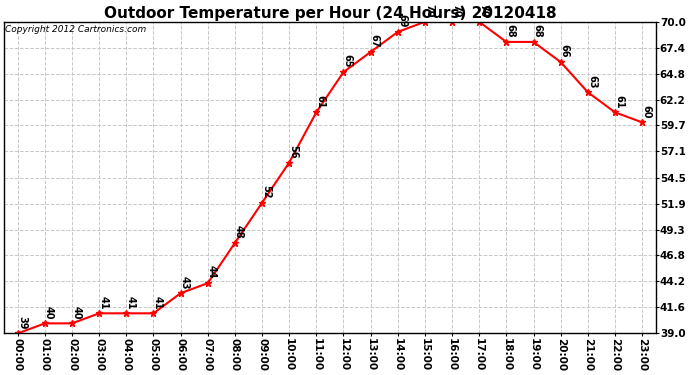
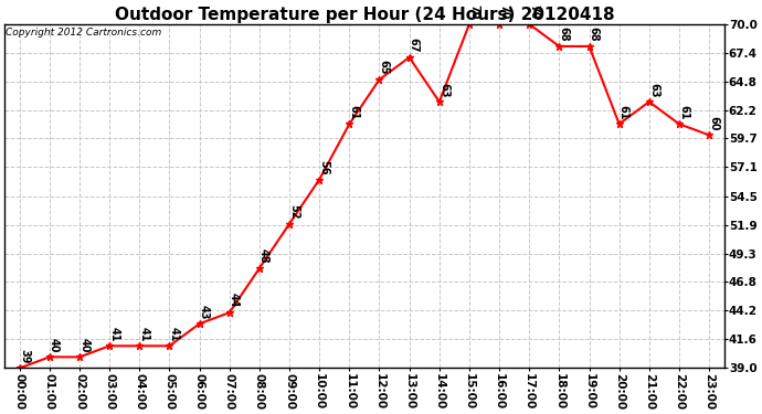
14:00: 69 -> 63
20:00: 66 -> 61
